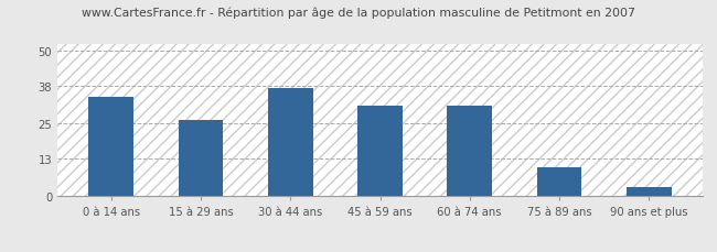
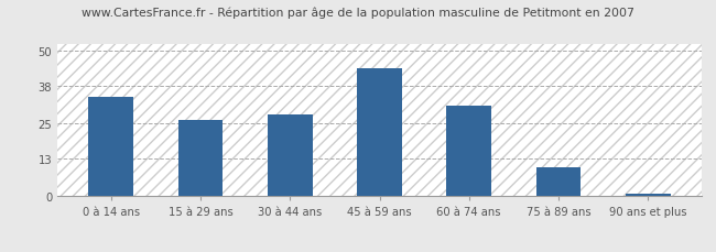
30 à 44 ans: 37 -> 28
45 à 59 ans: 31 -> 44
90 ans et plus: 3 -> 1
